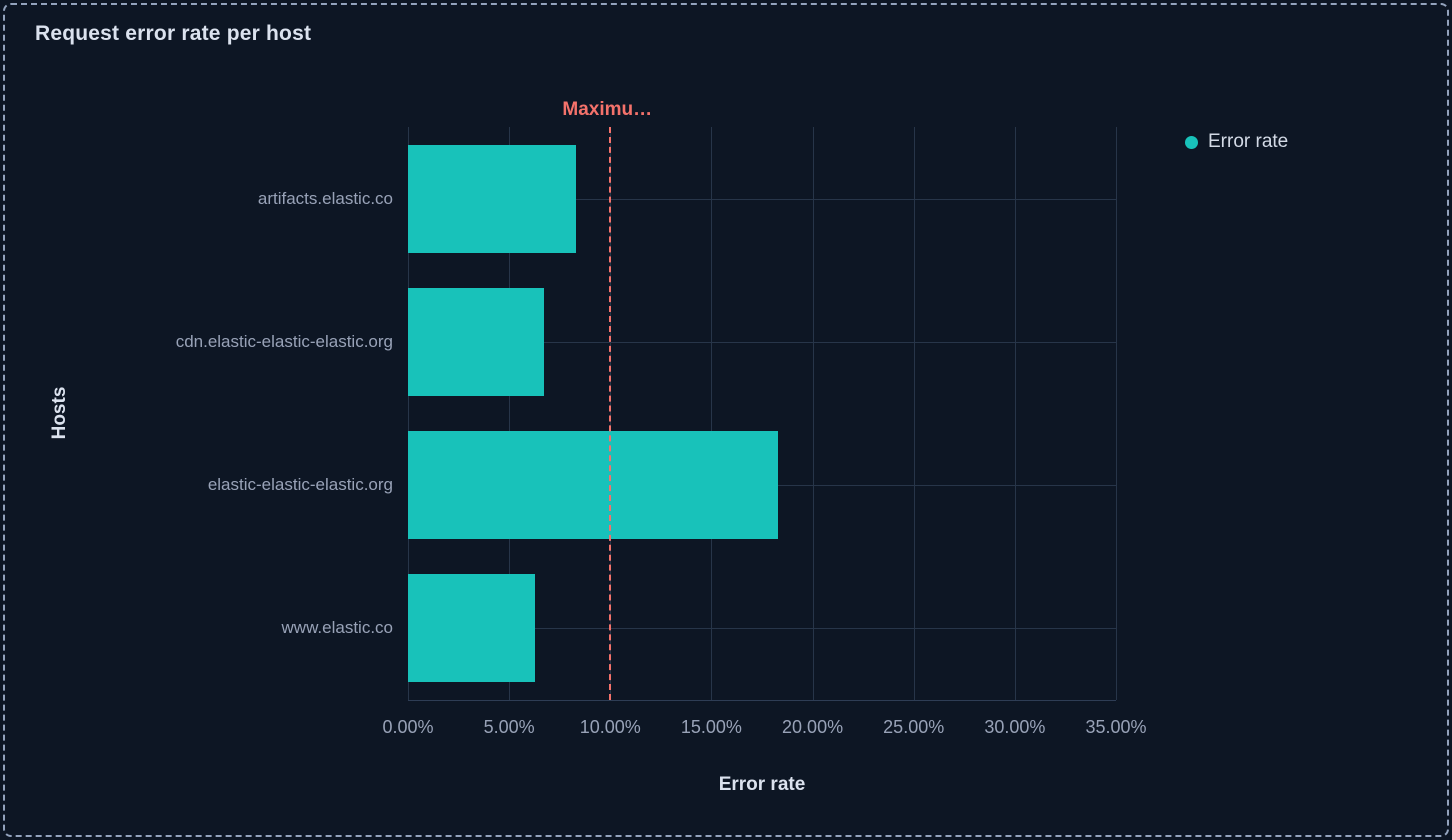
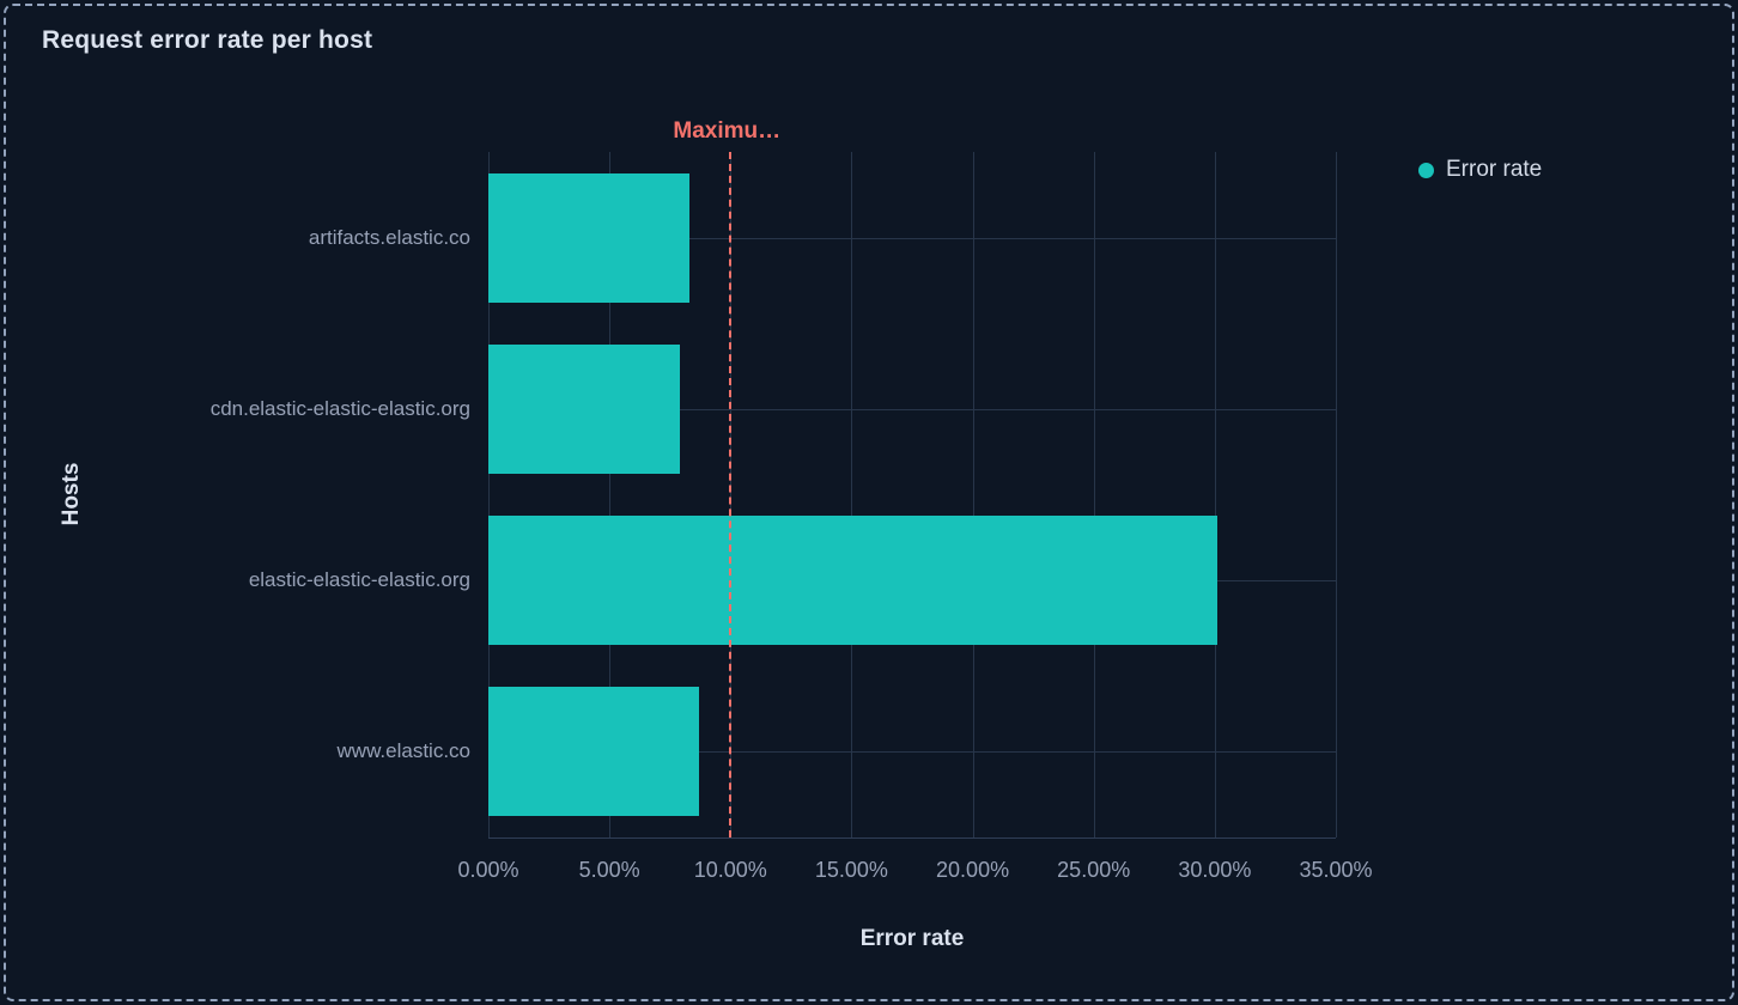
cdn.elastic-elastic-elastic.org: 6.7% -> 7.9%
elastic-elastic-elastic.org: 18.3% -> 30.1%
www.elastic.co: 6.3% -> 8.7%
